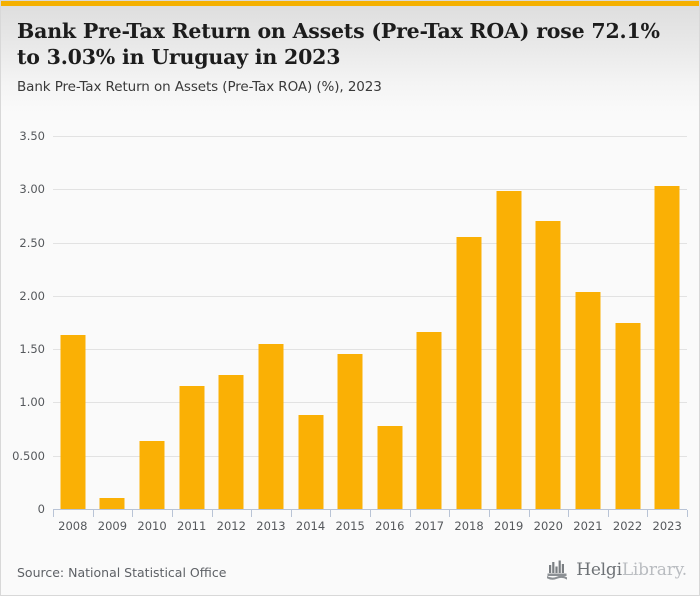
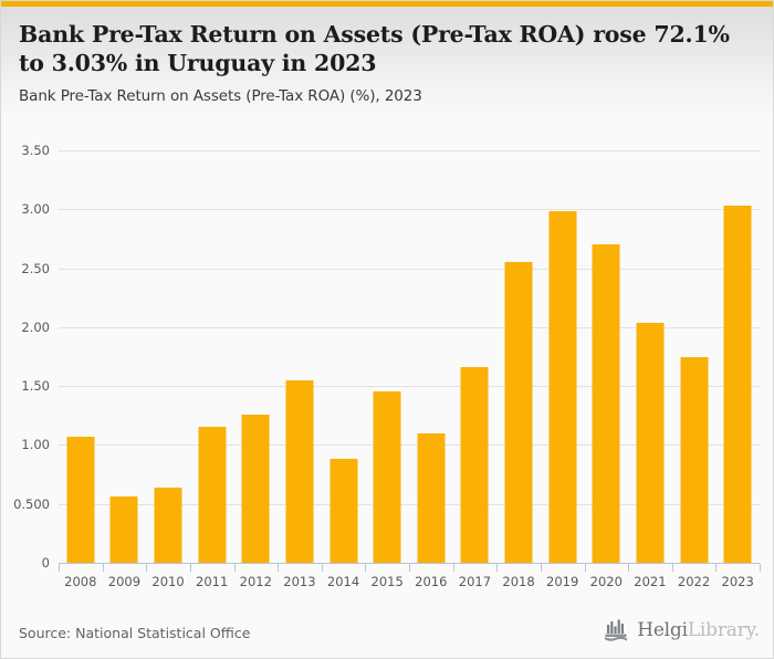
2008: 1.63 -> 1.07
2009: 0.10 -> 0.56
2016: 0.78 -> 1.10
